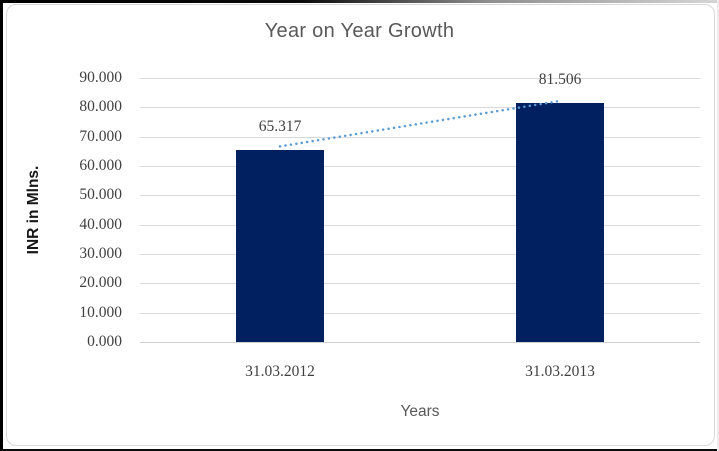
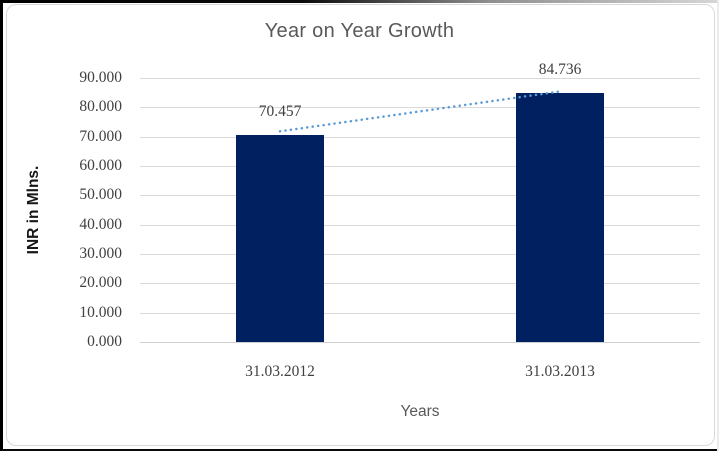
31.03.2012: 65.317 -> 70.457
31.03.2013: 81.506 -> 84.736
